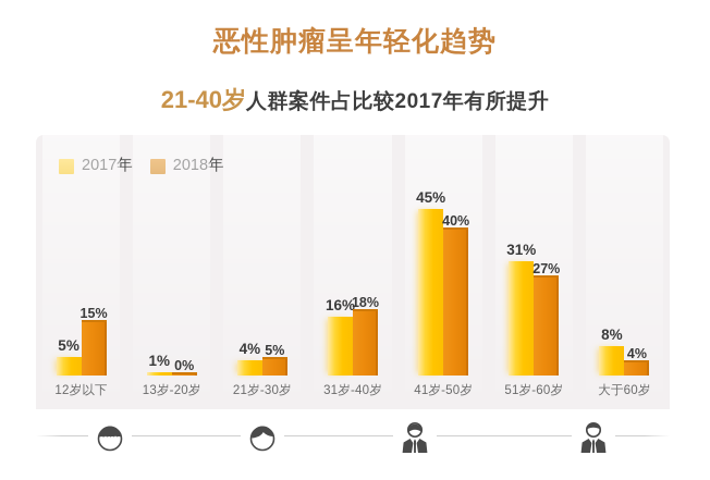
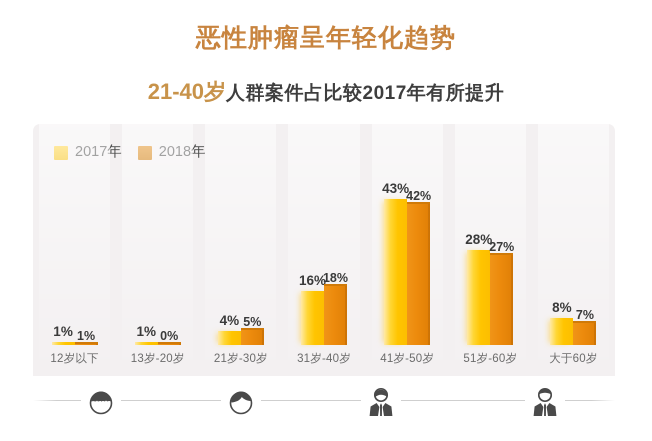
2017年/12岁以下: 5% -> 1%
2018年/12岁以下: 15% -> 1%
2017年/41岁-50岁: 45% -> 43%
2018年/41岁-50岁: 40% -> 42%
2017年/51岁-60岁: 31% -> 28%
2018年/大于60岁: 4% -> 7%
